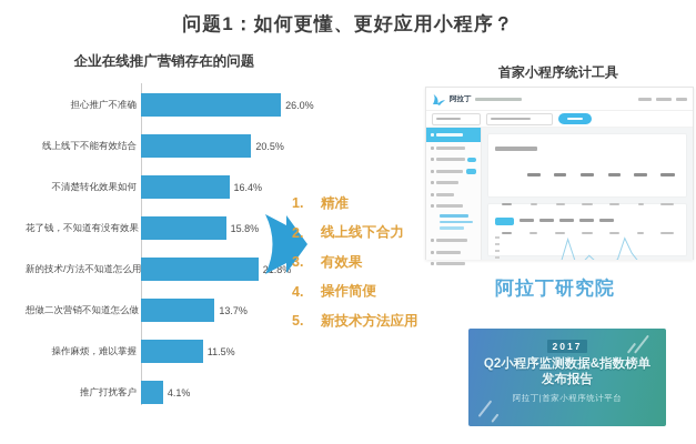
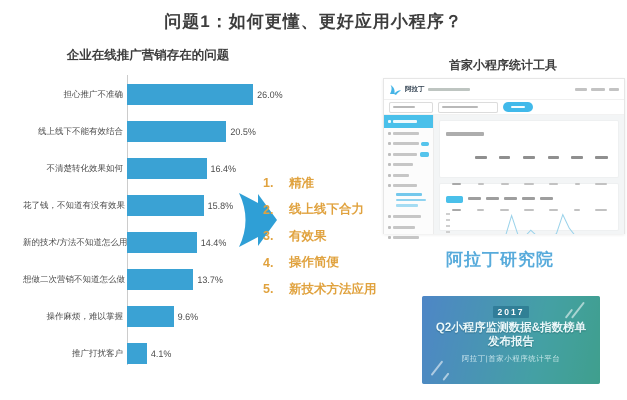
新的技术/方法不知道怎么用: 21.8% -> 14.4%
操作麻烦，难以掌握: 11.5% -> 9.6%
